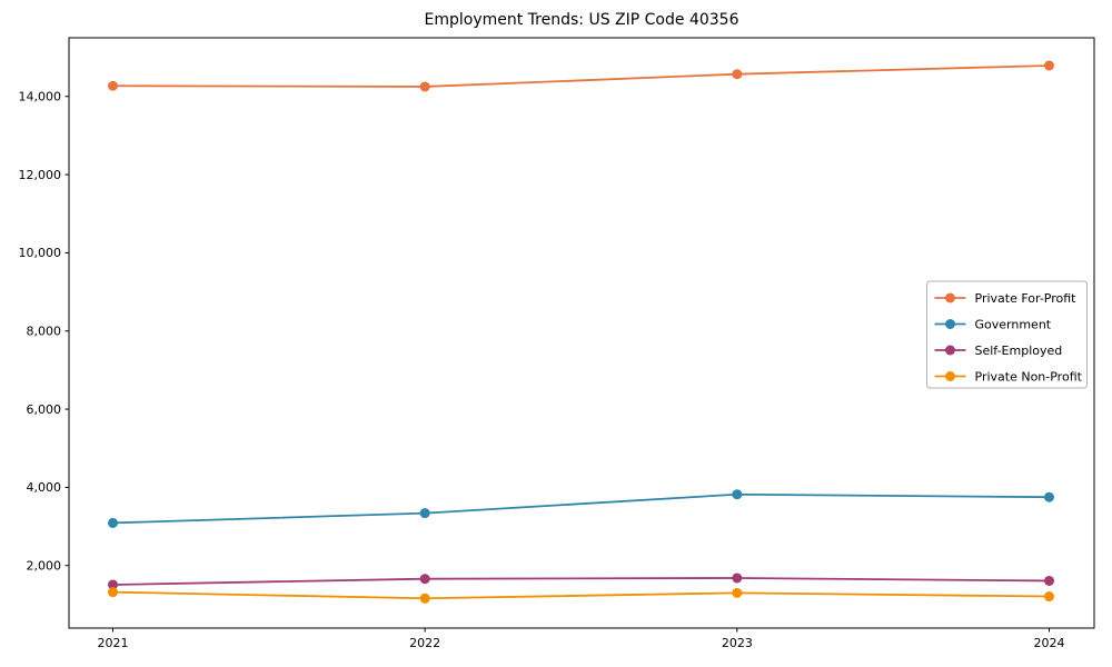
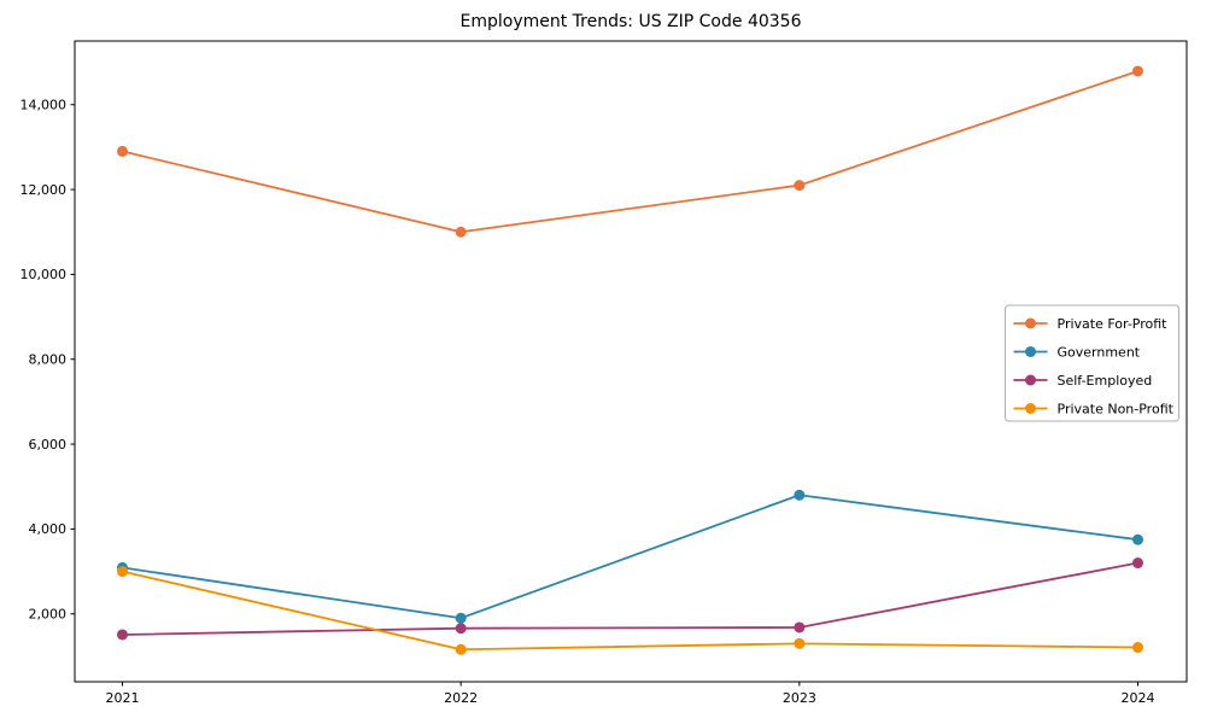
Private For-Profit/2021: 14300 -> 12900
Private Non-Profit/2021: 1300 -> 3000
Private For-Profit/2022: 14200 -> 11000
Government/2022: 3300 -> 1900
Private For-Profit/2023: 14600 -> 12100
Government/2023: 3800 -> 4800
Self-Employed/2024: 1600 -> 3200
